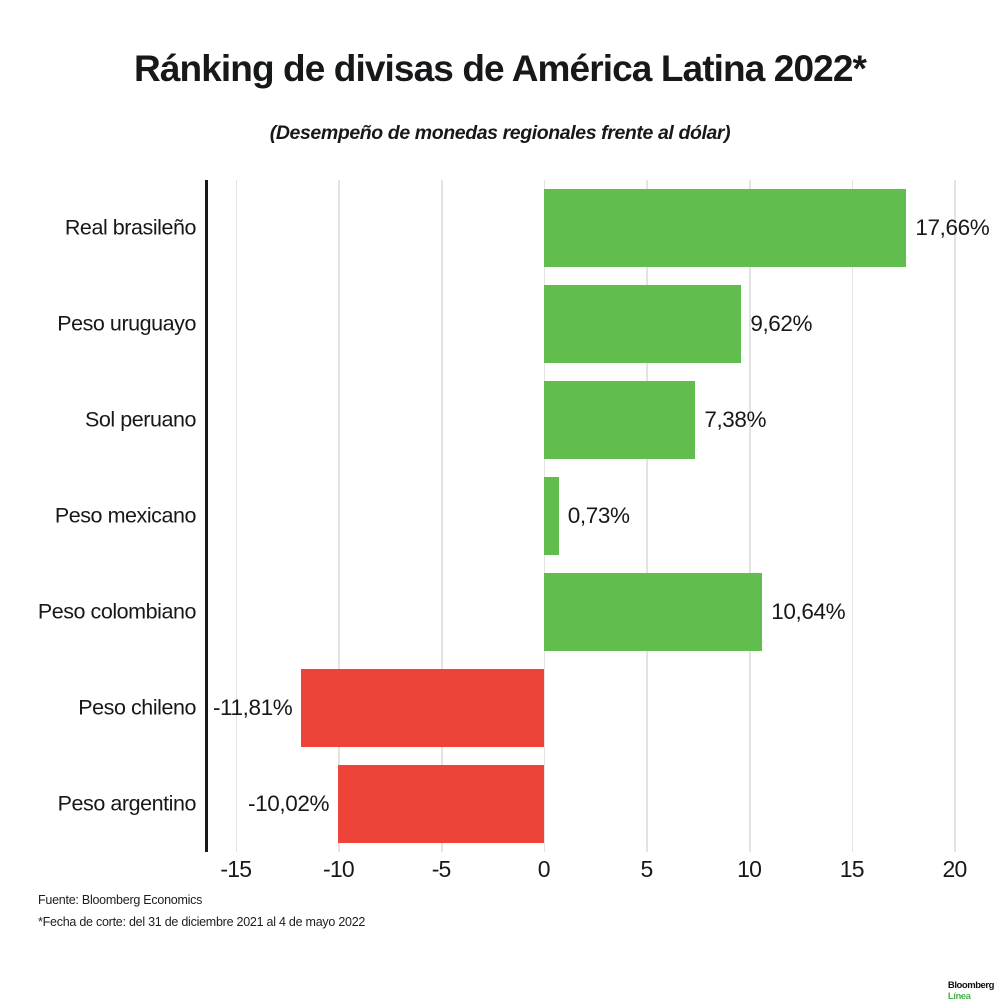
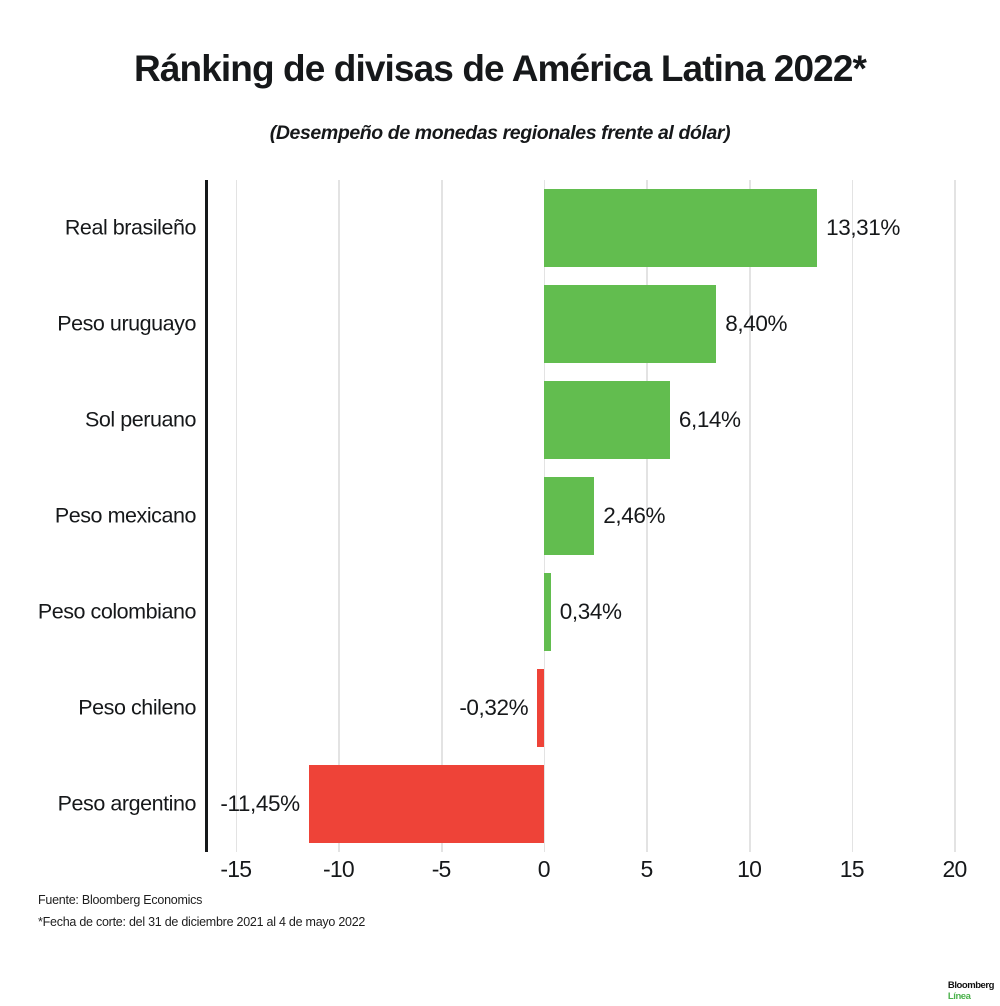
Real brasileño: 17,66% -> 13,31%
Peso uruguayo: 9,62% -> 8,40%
Sol peruano: 7,38% -> 6,14%
Peso mexicano: 0,73% -> 2,46%
Peso colombiano: 10,64% -> 0,34%
Peso chileno: -11,81% -> -0,32%
Peso argentino: -10,02% -> -11,45%
